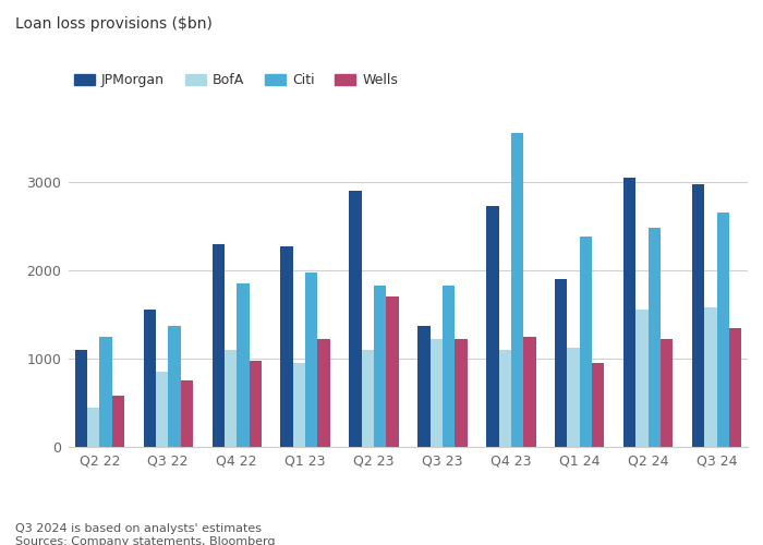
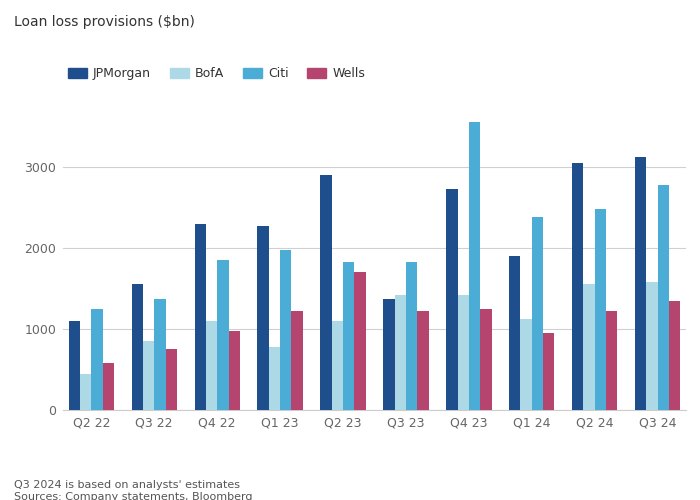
BofA/Q1 23: 950 -> 780
BofA/Q3 23: 1220 -> 1420
BofA/Q4 23: 1100 -> 1420
JPMorgan/Q3 24: 2980 -> 3120
Citi/Q3 24: 2650 -> 2780
